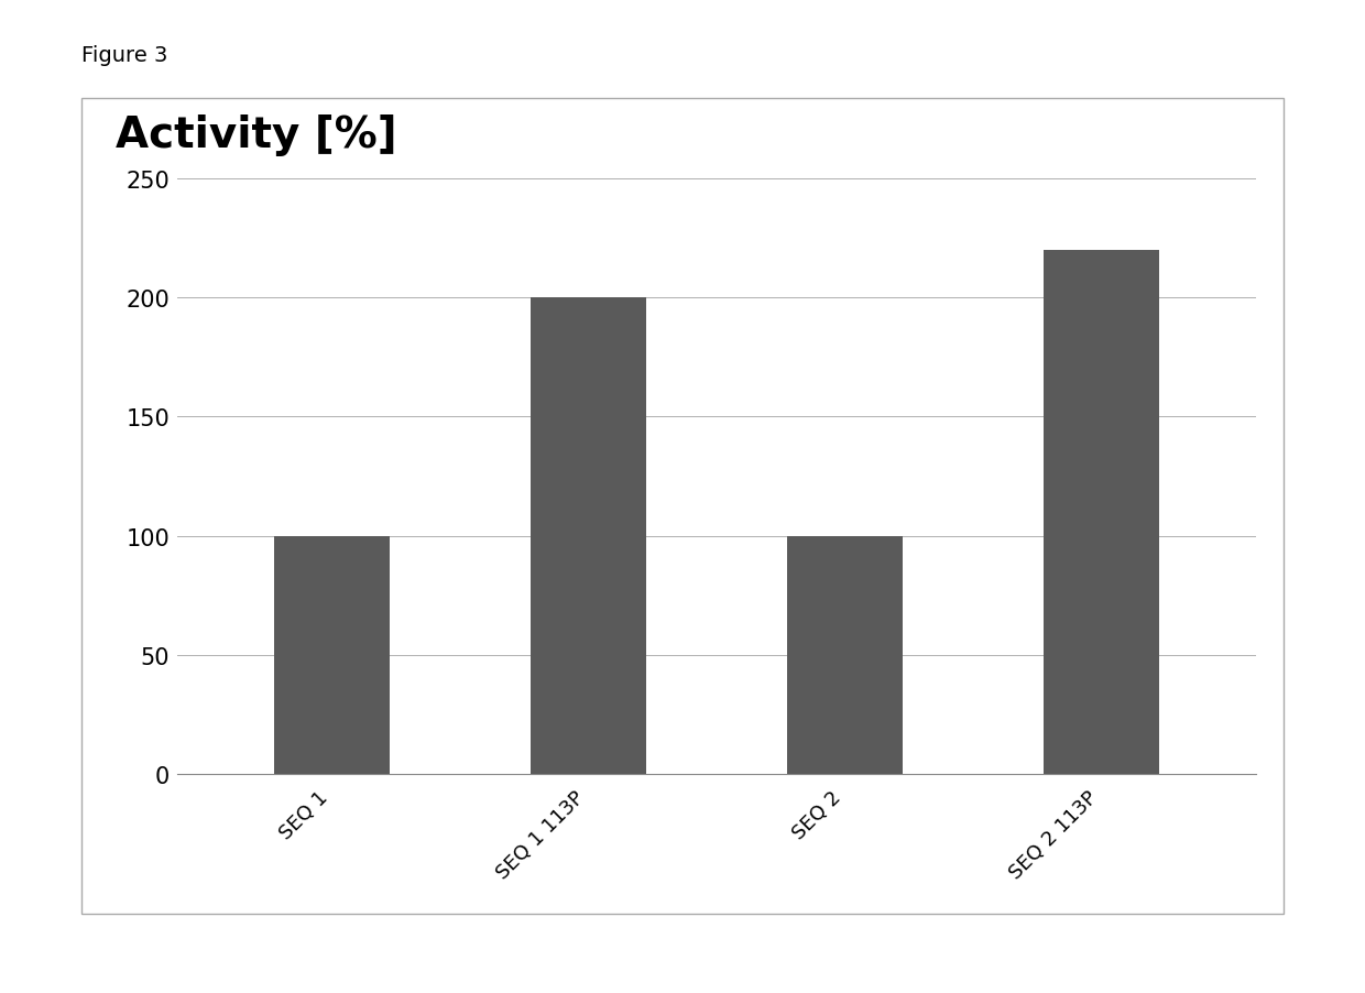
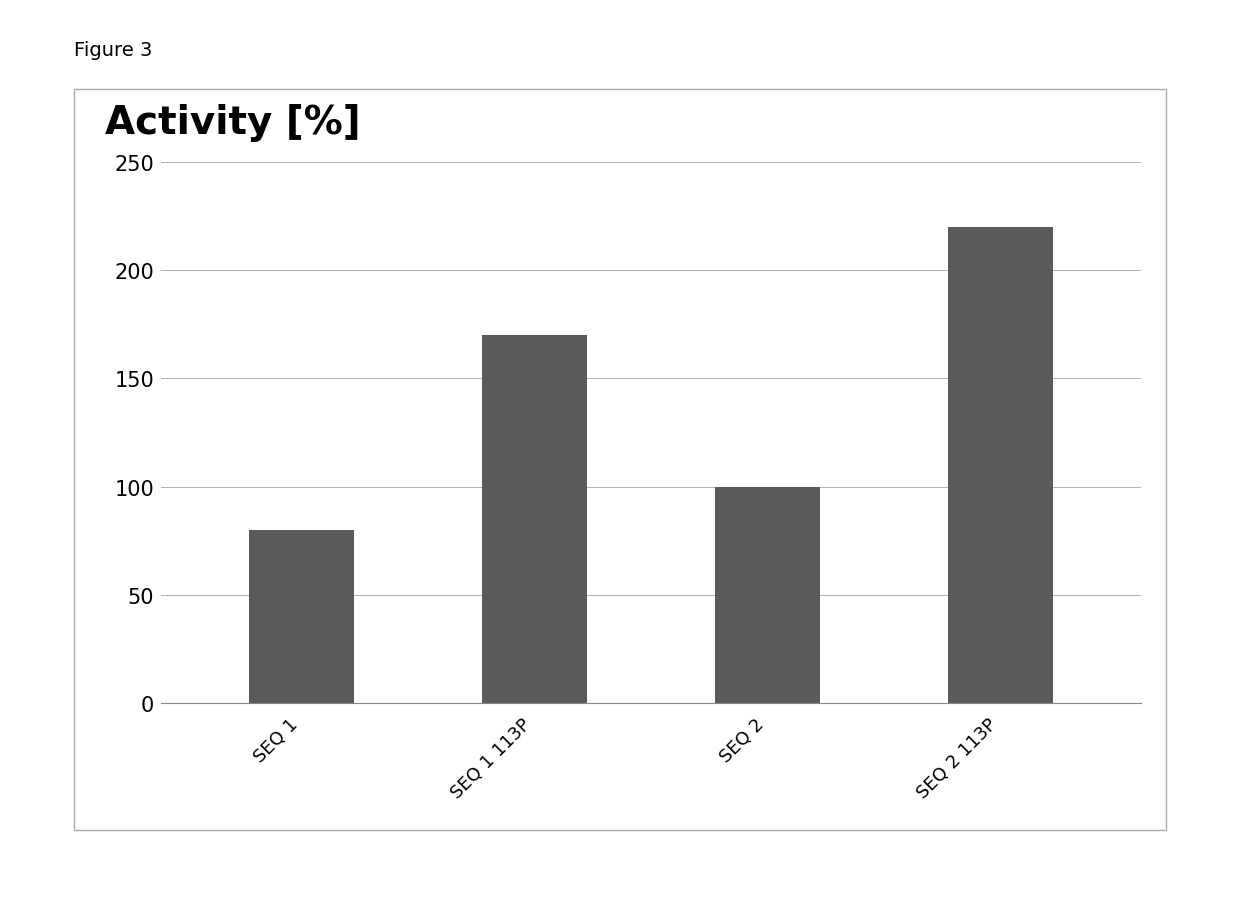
SEQ 1: 100 -> 80
SEQ 1 113P: 200 -> 170
